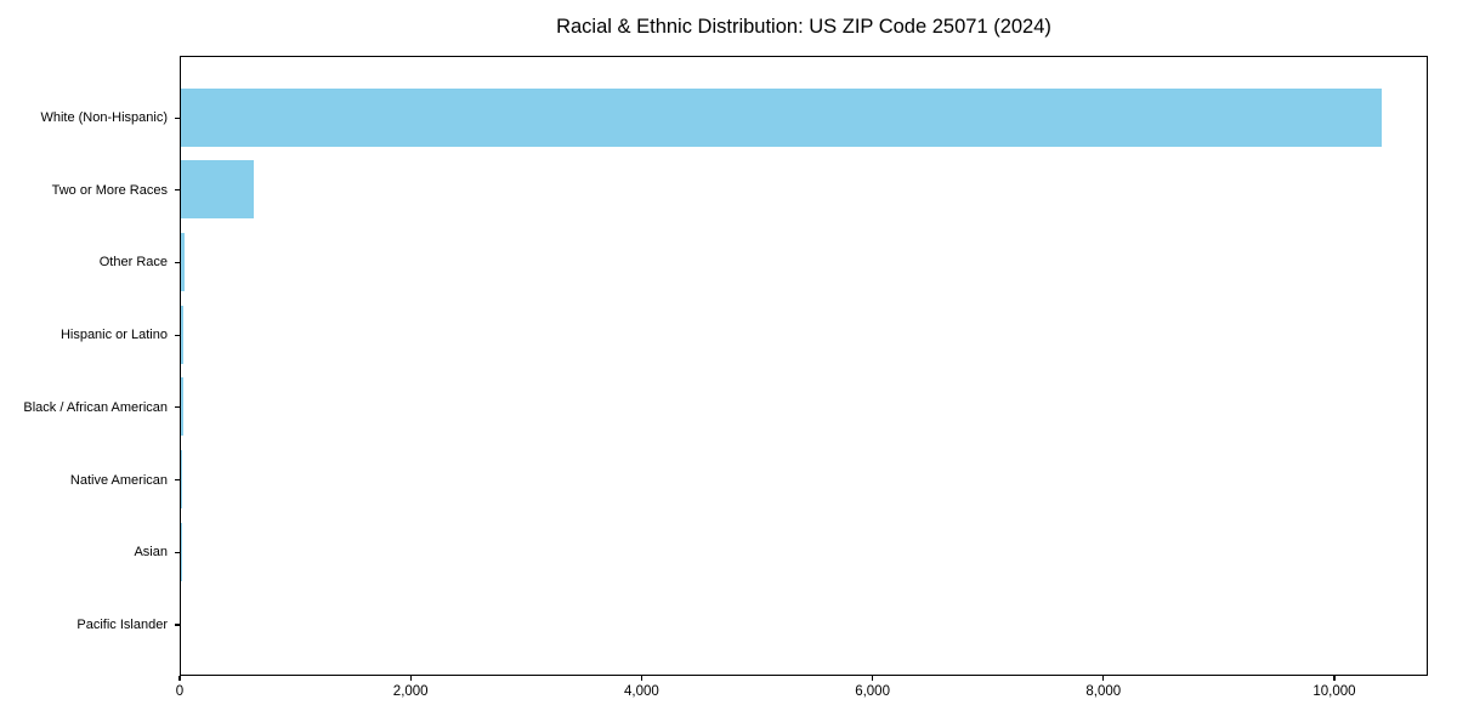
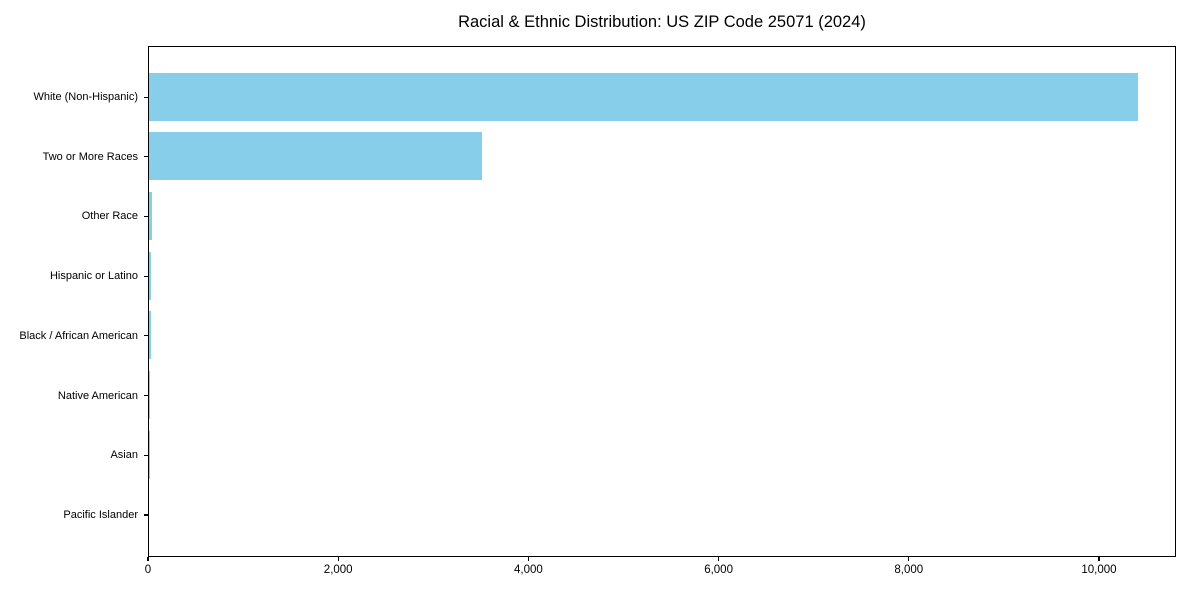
Two or More Races: 600 -> 3500
